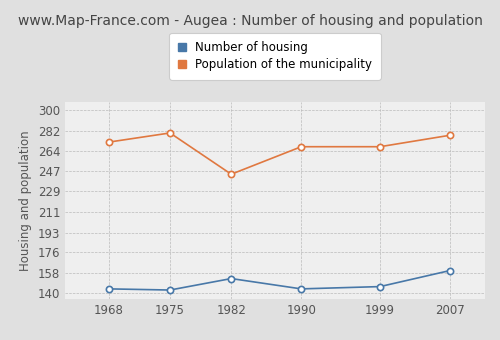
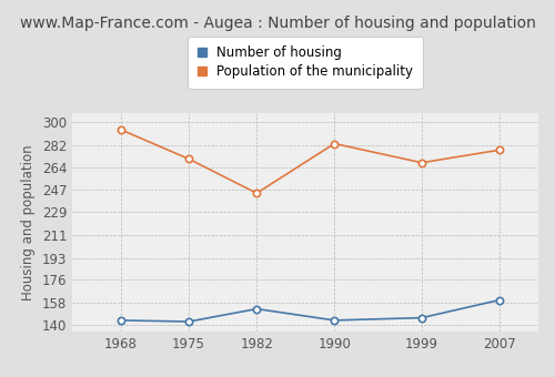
Population of the municipality/1968: 272 -> 294
Population of the municipality/1975: 280 -> 271
Population of the municipality/1990: 268 -> 283
